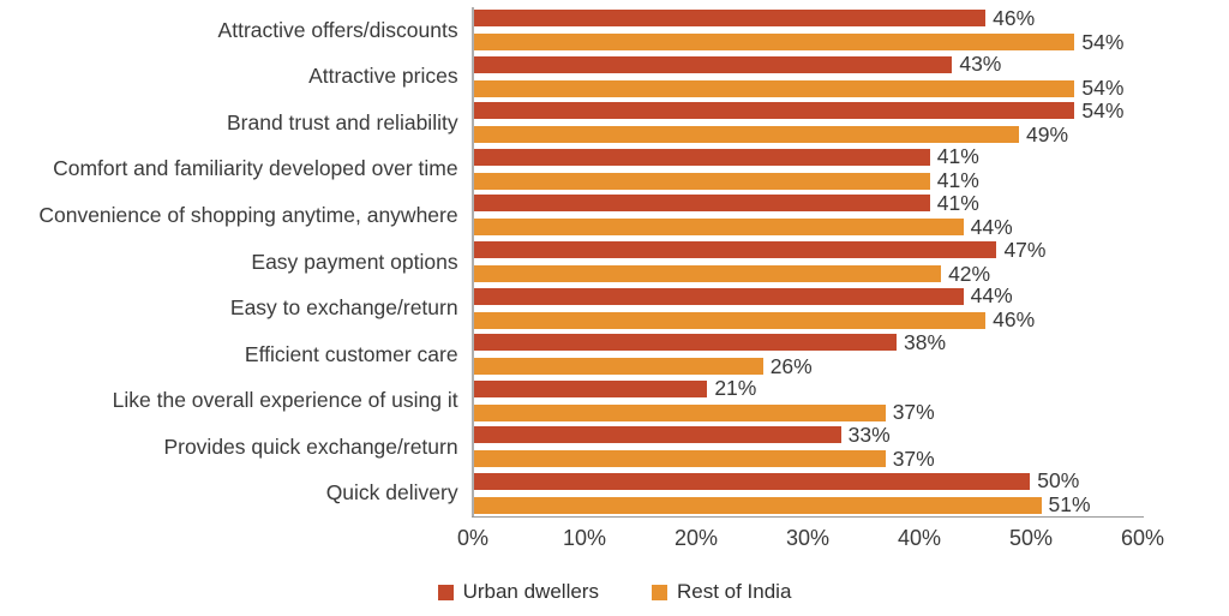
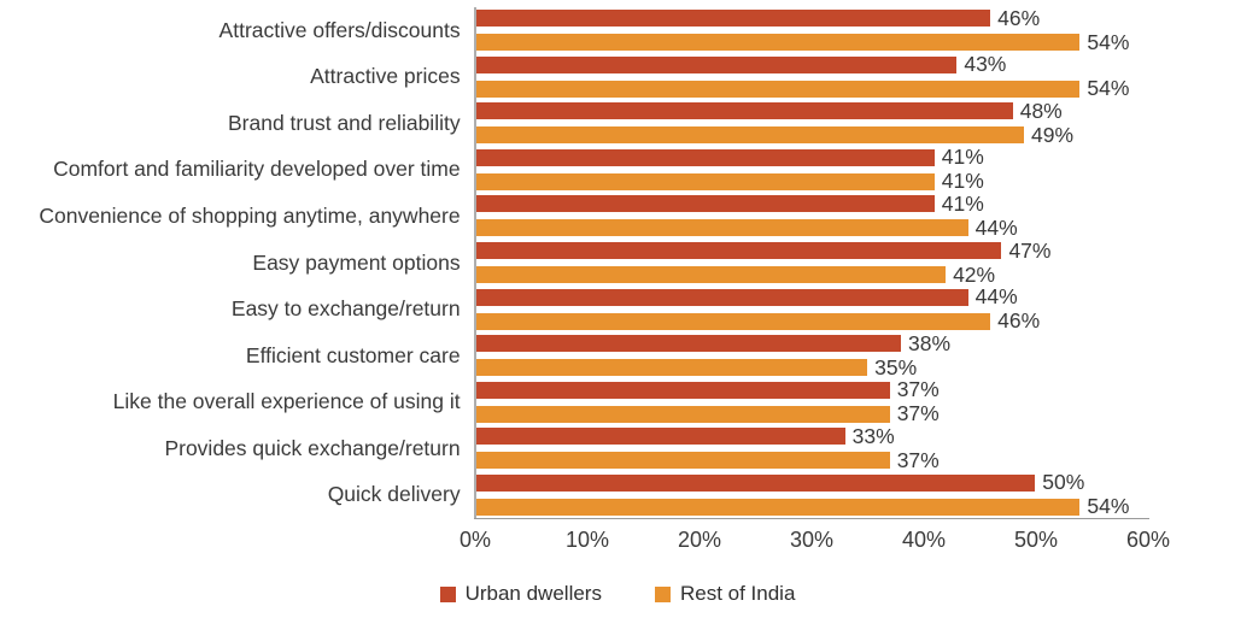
Urban dwellers/Brand trust and reliability: 54% -> 48%
Rest of India/Efficient customer care: 26% -> 35%
Urban dwellers/Like the overall experience of using it: 21% -> 37%
Rest of India/Quick delivery: 51% -> 54%
